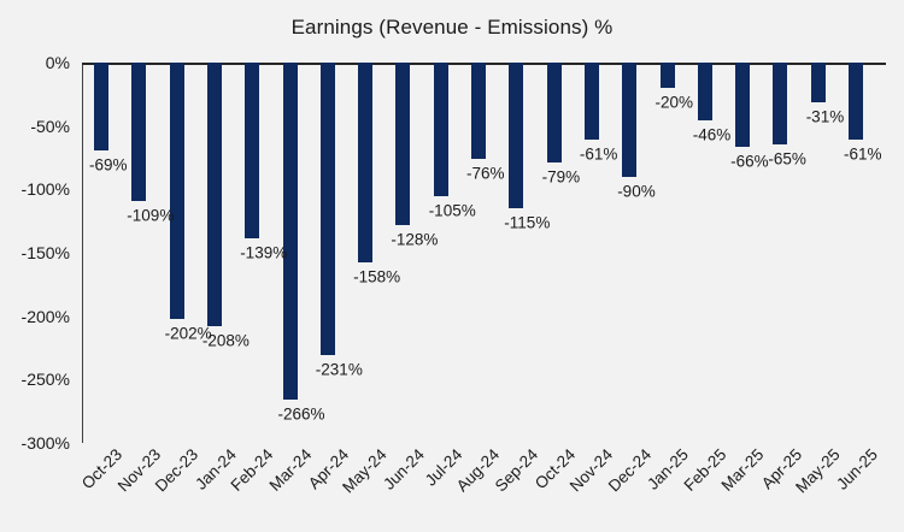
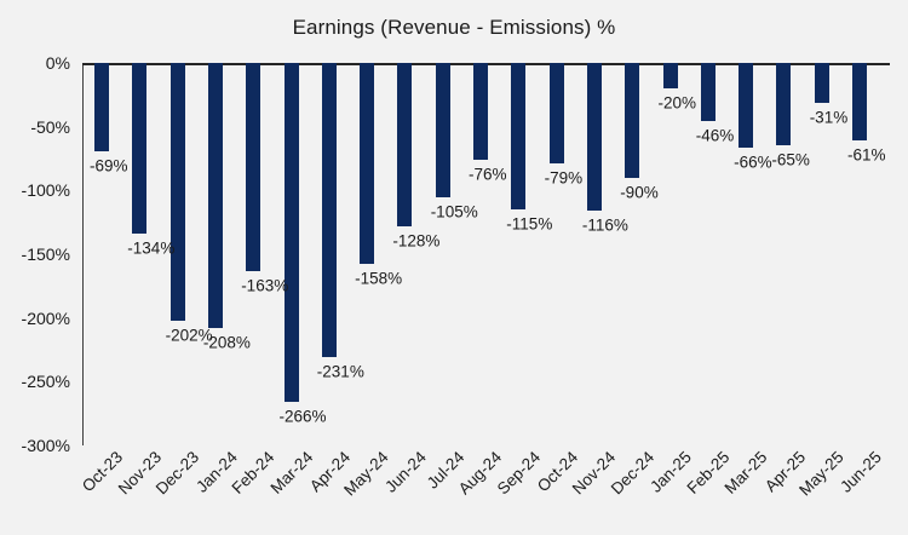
Nov-23: -109% -> -134%
Feb-24: -139% -> -163%
Nov-24: -61% -> -116%
